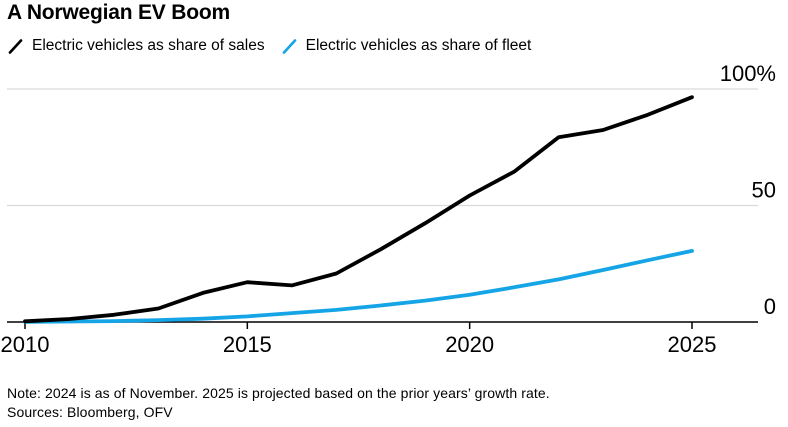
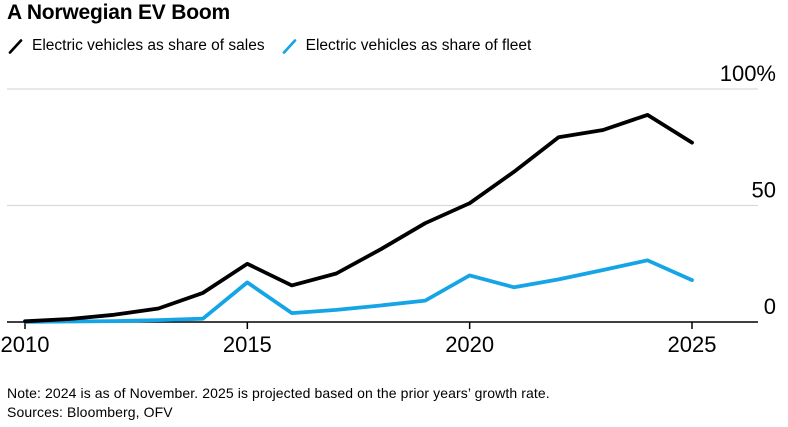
Electric vehicles as share of sales/2015: 17% -> 25%
Electric vehicles as share of fleet/2015: 2% -> 17%
Electric vehicles as share of sales/2020: 54% -> 51%
Electric vehicles as share of fleet/2020: 12% -> 20%
Electric vehicles as share of sales/2025: 96% -> 77%
Electric vehicles as share of fleet/2025: 30% -> 18%
